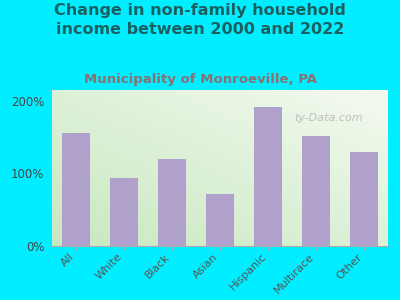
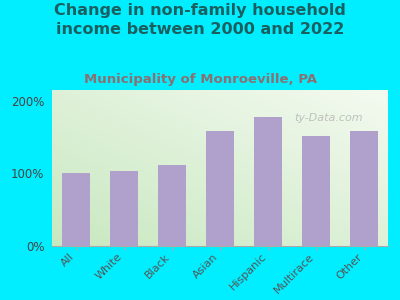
All: 156% -> 100%
White: 94% -> 104%
Black: 120% -> 112%
Asian: 72% -> 158%
Hispanic: 192% -> 178%
Other: 130% -> 158%
